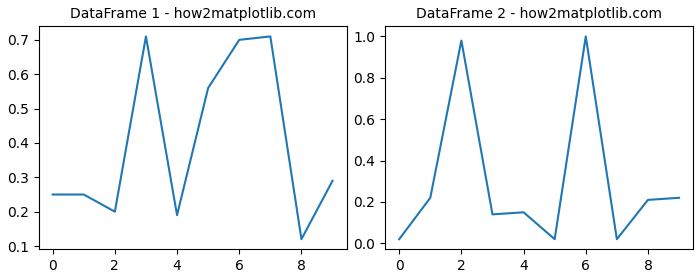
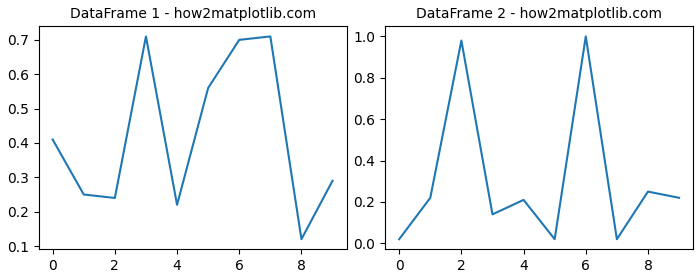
DataFrame 1 - how2matplotlib.com/0: 0.25 -> 0.41
DataFrame 1 - how2matplotlib.com/2: 0.20 -> 0.24
DataFrame 1 - how2matplotlib.com/4: 0.19 -> 0.22
DataFrame 2 - how2matplotlib.com/4: 0.15 -> 0.21
DataFrame 2 - how2matplotlib.com/8: 0.21 -> 0.25
